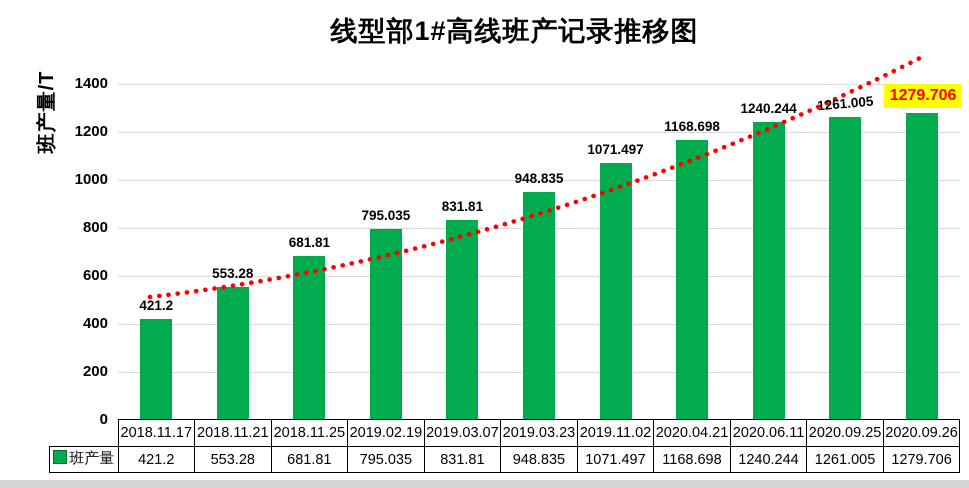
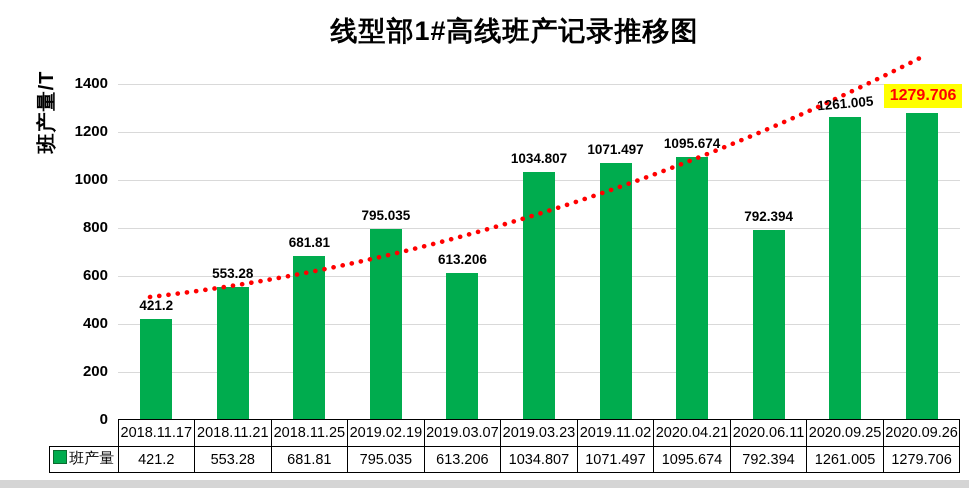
2019.03.07: 831.81 -> 613.206
2019.03.23: 948.835 -> 1034.807
2020.04.21: 1168.698 -> 1095.674
2020.06.11: 1240.244 -> 792.394
